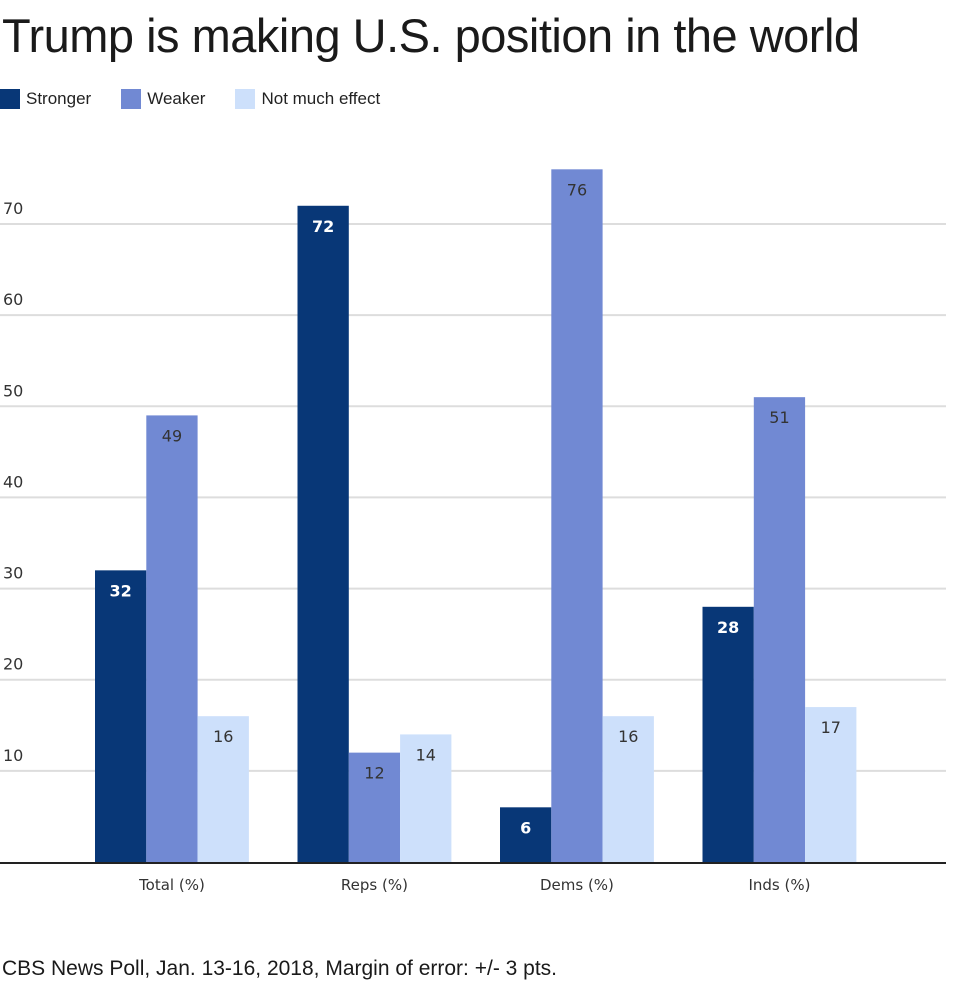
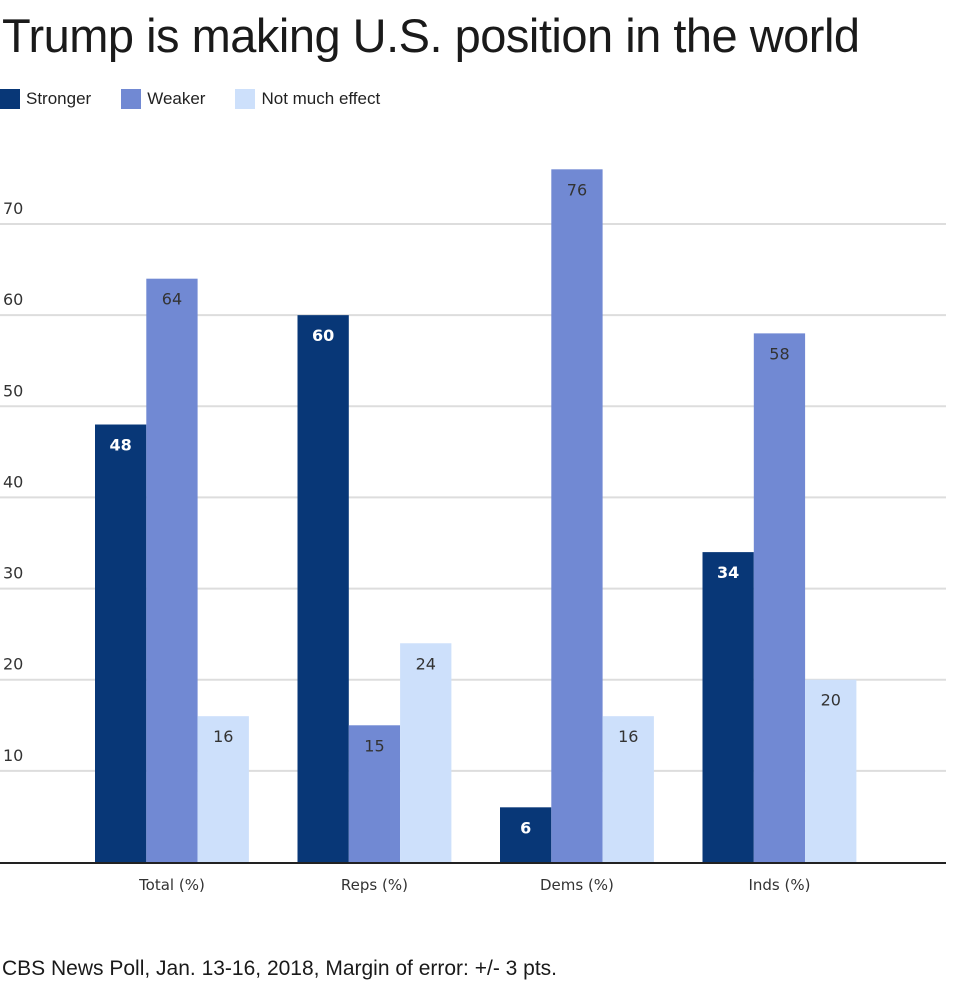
Stronger/Total (%): 32 -> 48
Weaker/Total (%): 49 -> 64
Stronger/Reps (%): 72 -> 60
Weaker/Reps (%): 12 -> 15
Not much effect/Reps (%): 14 -> 24
Stronger/Inds (%): 28 -> 34
Weaker/Inds (%): 51 -> 58
Not much effect/Inds (%): 17 -> 20
